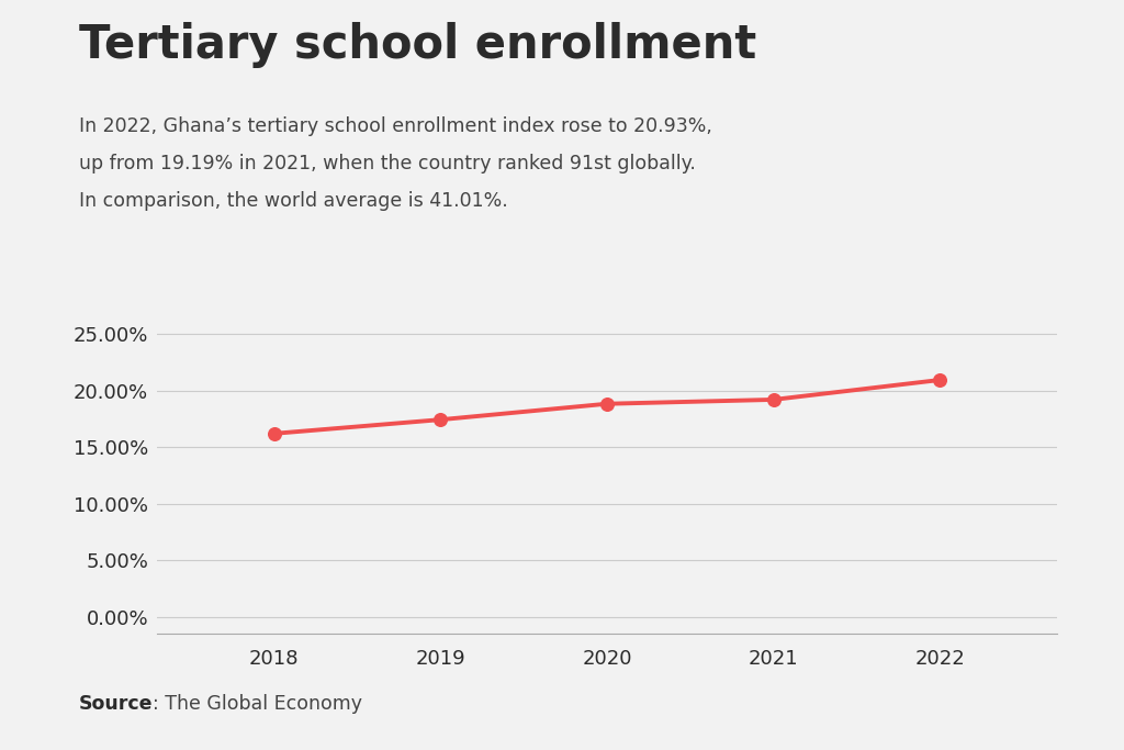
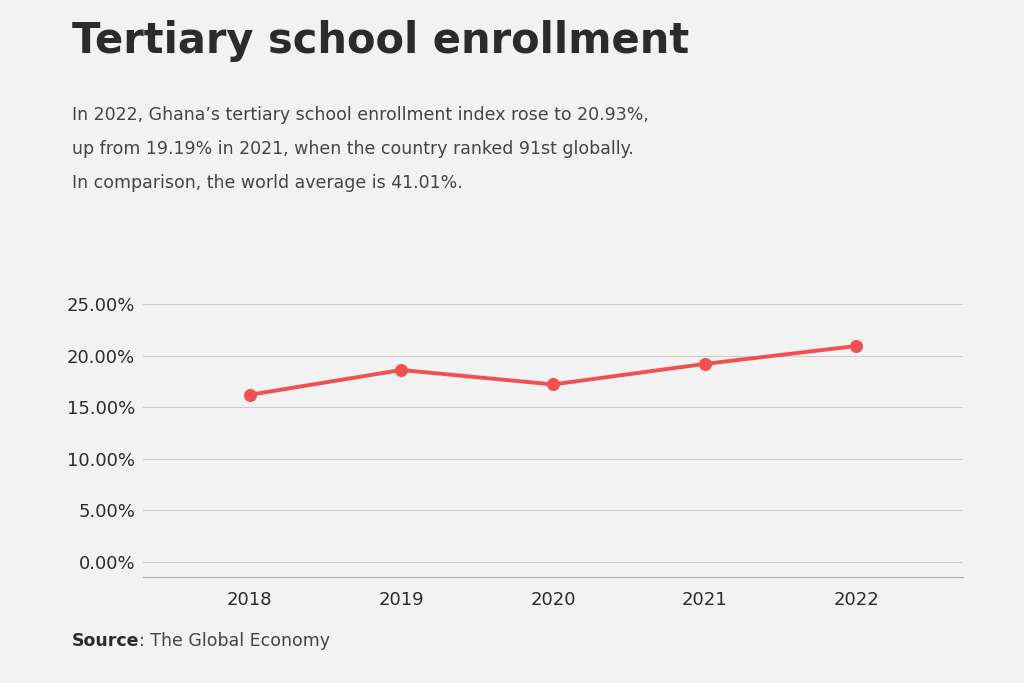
2019: 17.4% -> 18.6%
2020: 18.8% -> 17.2%
